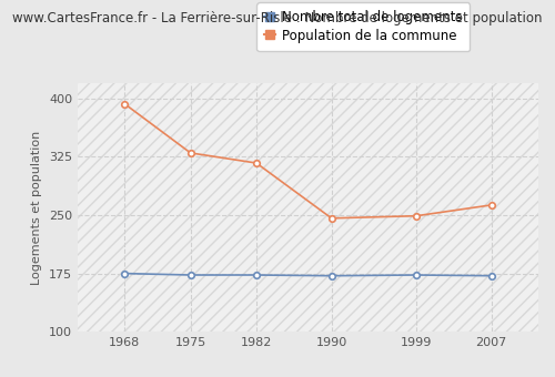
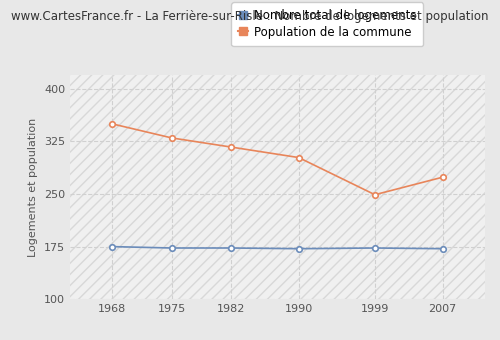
Population de la commune/1968: 393 -> 350
Population de la commune/1990: 246 -> 302
Population de la commune/2007: 263 -> 274
